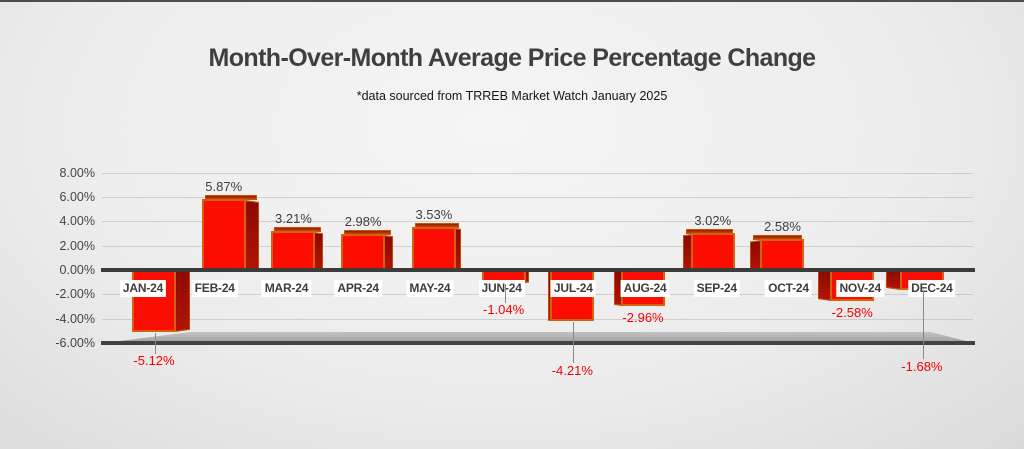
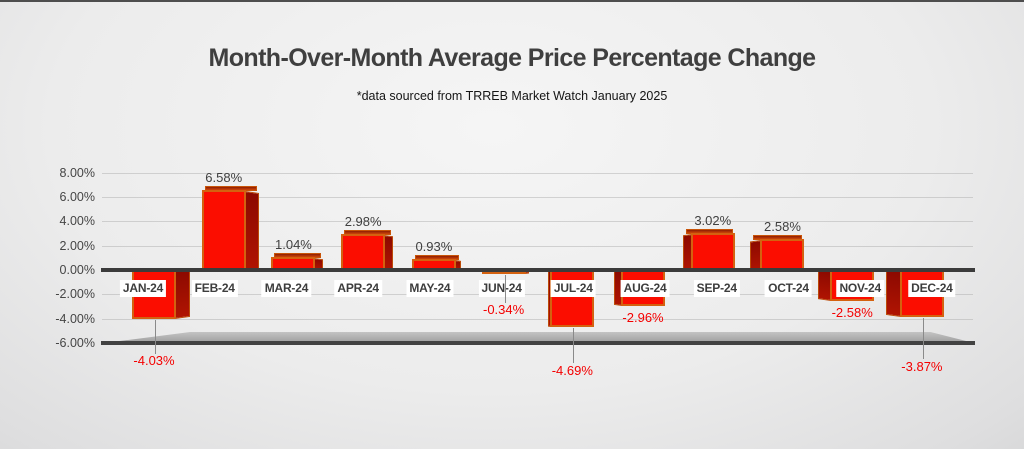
JAN-24: -5.12% -> -4.03%
FEB-24: 5.87% -> 6.58%
MAR-24: 3.21% -> 1.04%
MAY-24: 3.53% -> 0.93%
JUN-24: -1.04% -> -0.34%
JUL-24: -4.21% -> -4.69%
DEC-24: -1.68% -> -3.87%
